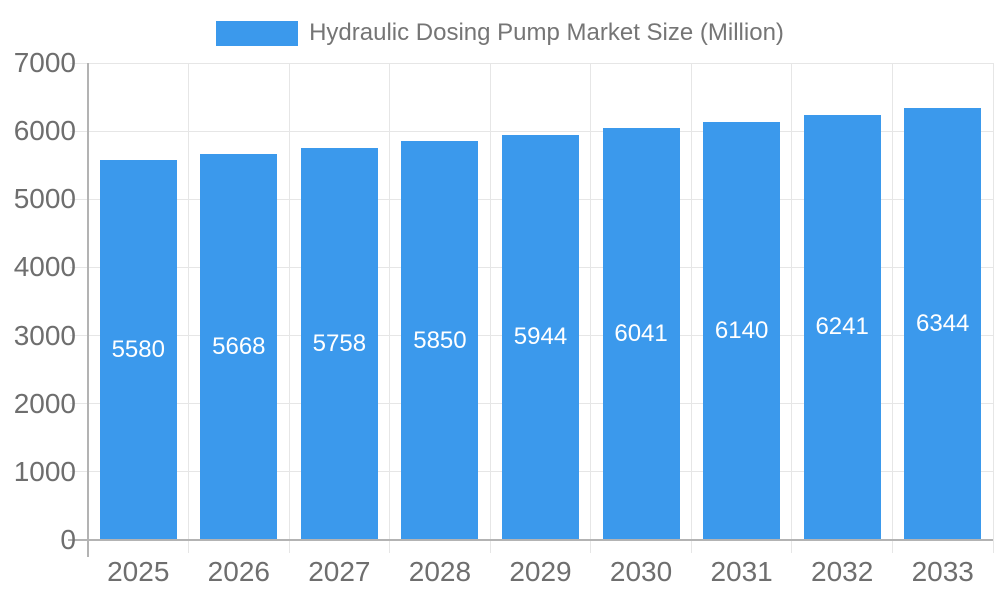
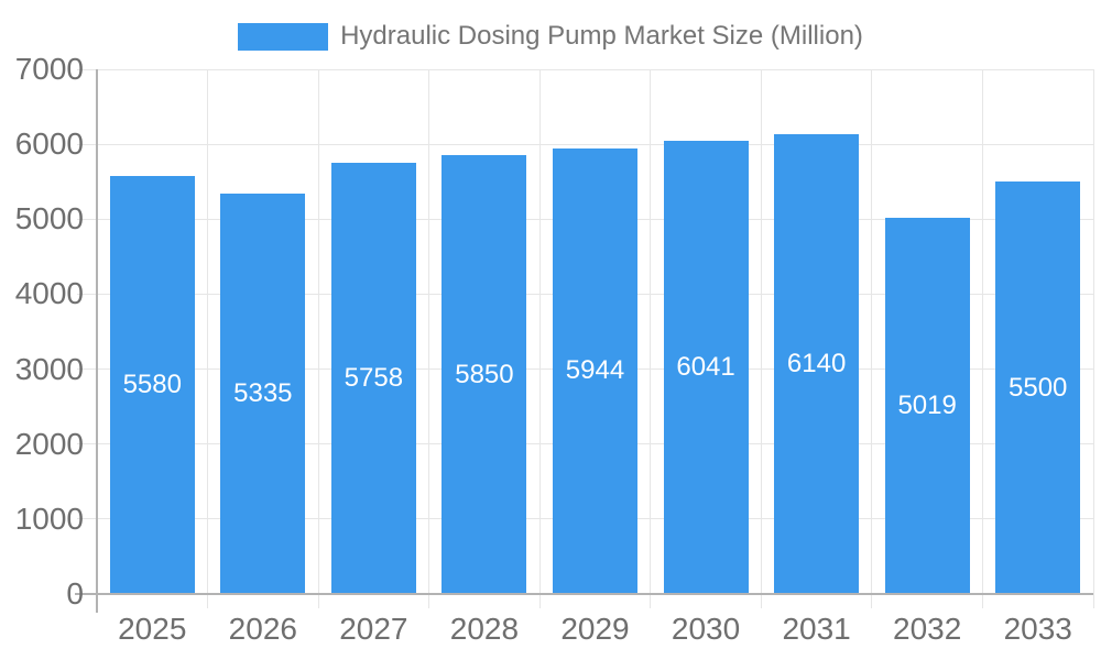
2026: 5668 -> 5335
2032: 6241 -> 5019
2033: 6344 -> 5500
